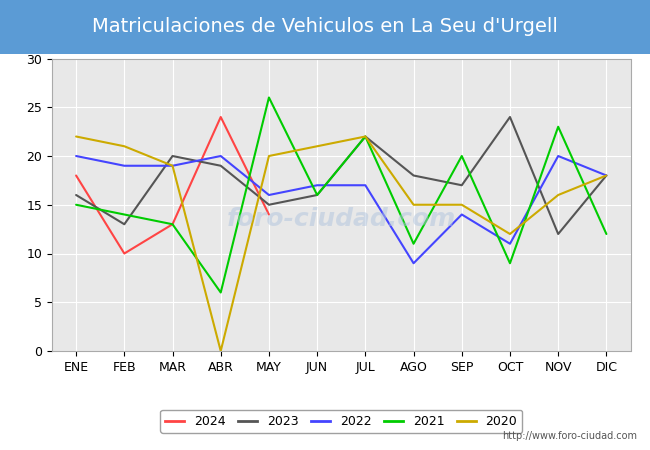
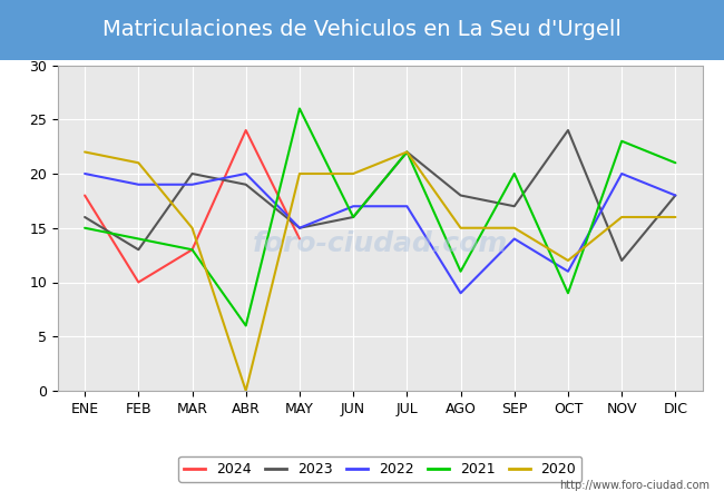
2020/MAR: 19 -> 15
2022/MAY: 16 -> 15
2020/JUN: 21 -> 20
2021/DIC: 12 -> 21
2020/DIC: 18 -> 16
